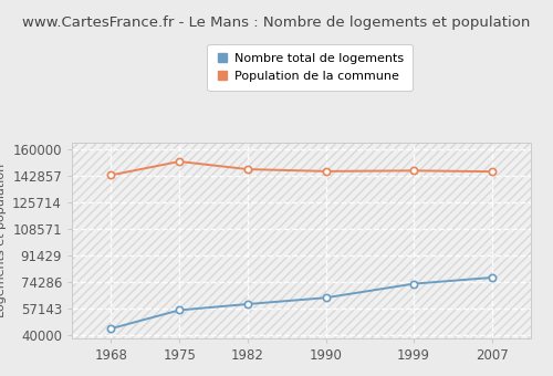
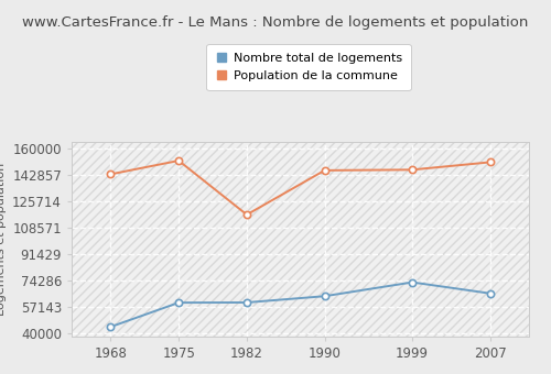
Nombre total de logements/1975: 56000 -> 60000
Population de la commune/1982: 147000 -> 117000
Nombre total de logements/2007: 77000 -> 66000
Population de la commune/2007: 146000 -> 151000
